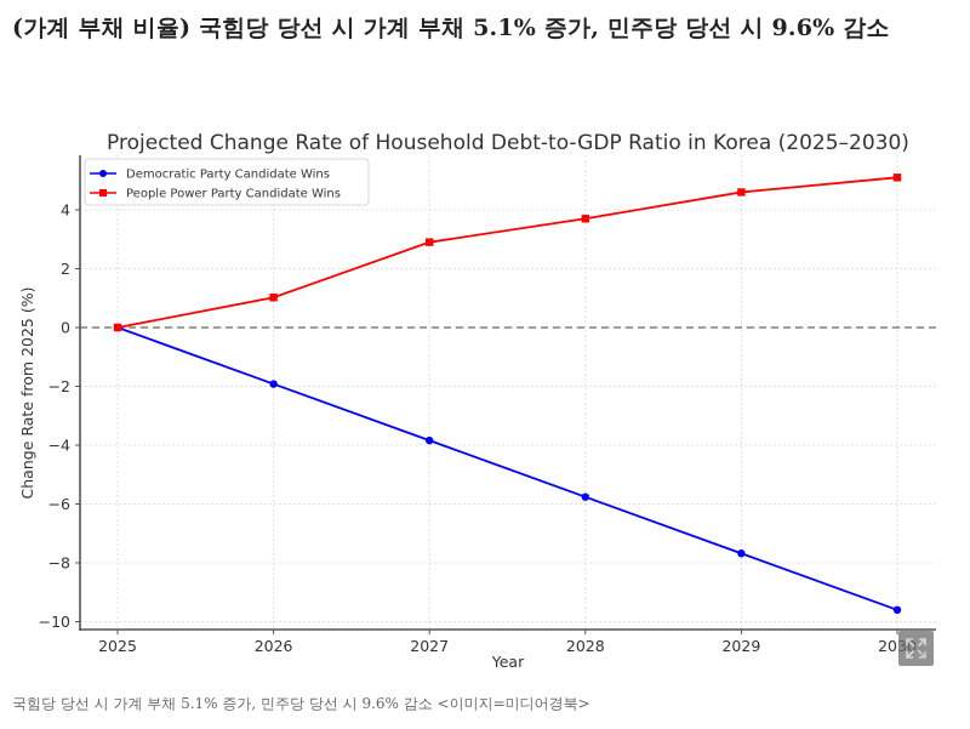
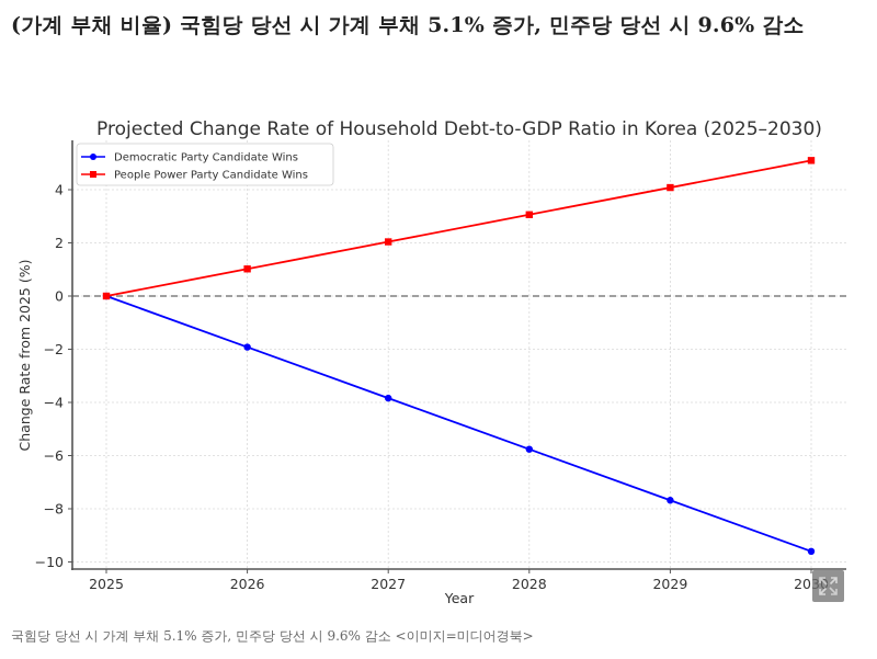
People Power Party Candidate Wins/2027: 2.9 -> 2.0
People Power Party Candidate Wins/2028: 3.7 -> 3.1
People Power Party Candidate Wins/2029: 4.6 -> 4.1
